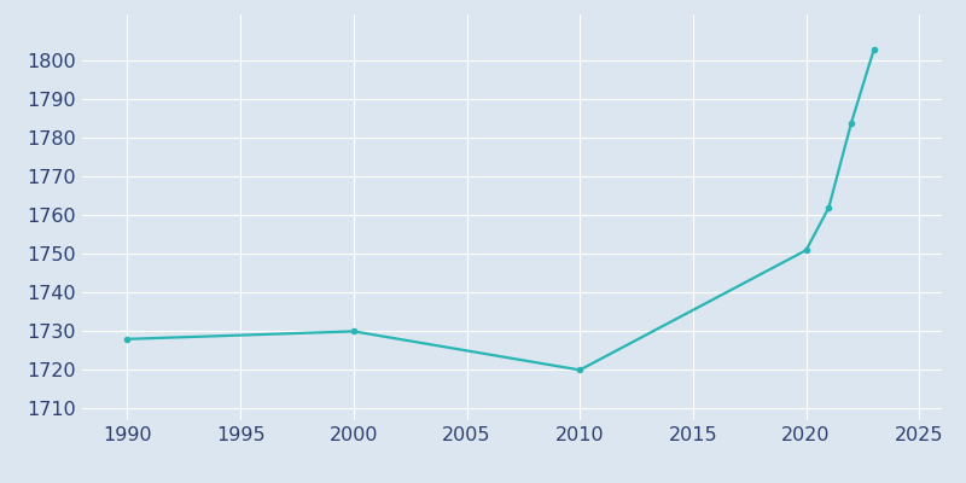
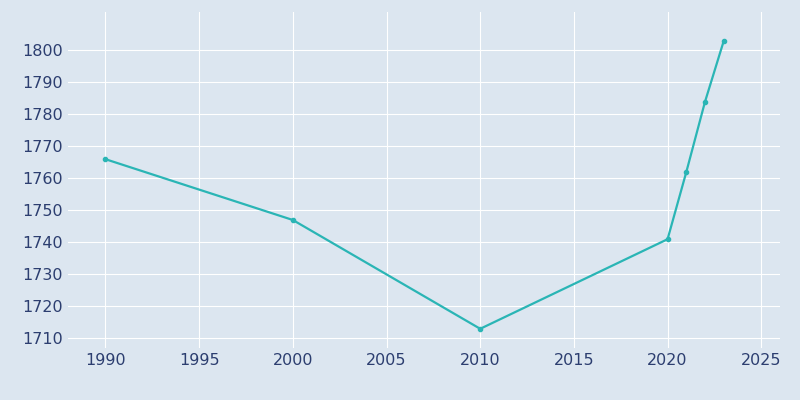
1990: 1728 -> 1766
2000: 1730 -> 1747
2010: 1720 -> 1713
2020: 1751 -> 1741
